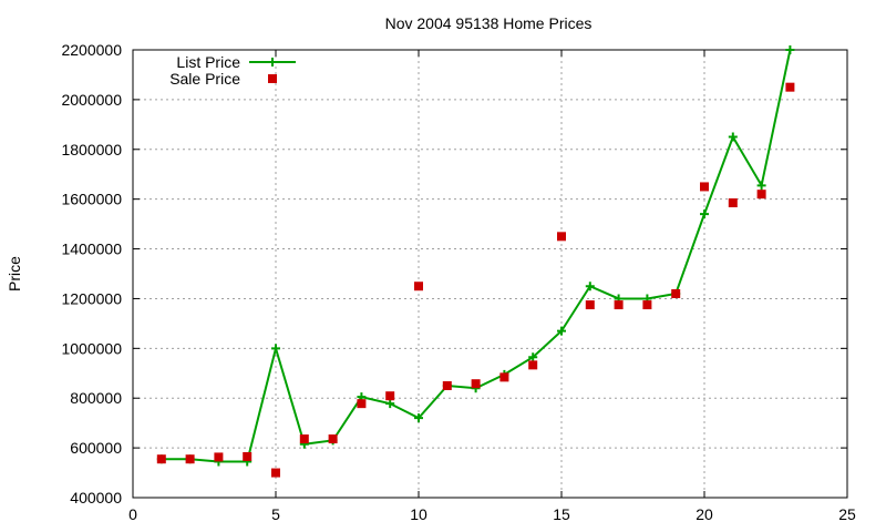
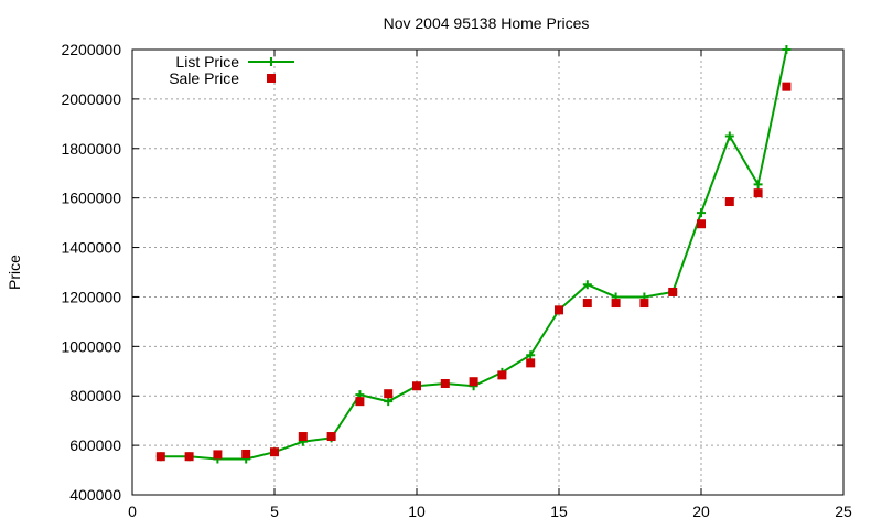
List Price/5: 1000000 -> 570000
Sale Price/5: 500000 -> 570000
List Price/10: 720000 -> 840000
Sale Price/10: 1250000 -> 840000
List Price/15: 1070000 -> 1150000
Sale Price/15: 1450000 -> 1150000
Sale Price/20: 1650000 -> 1500000
